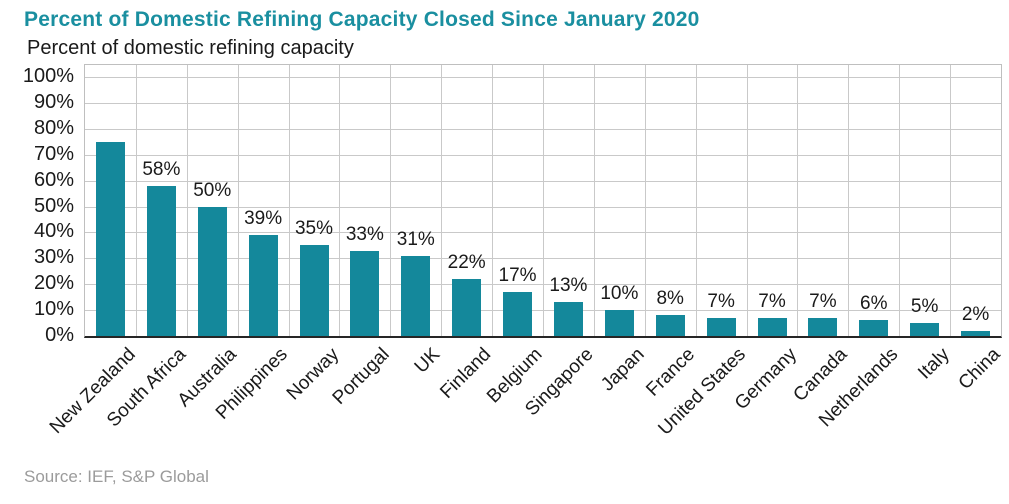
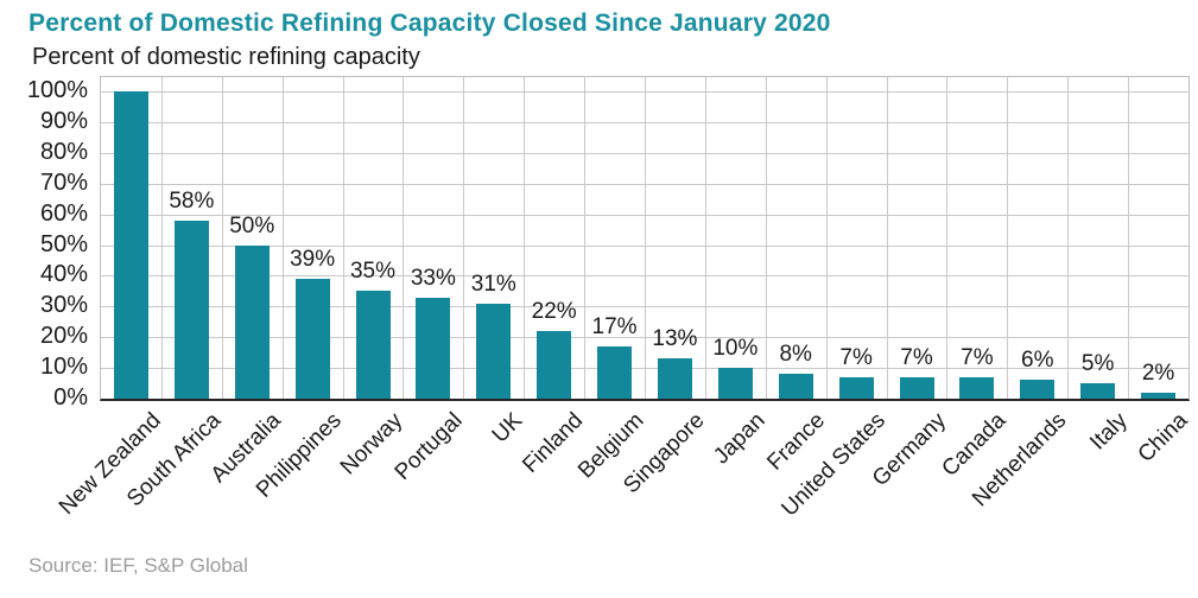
New Zealand: 75% -> 100%
